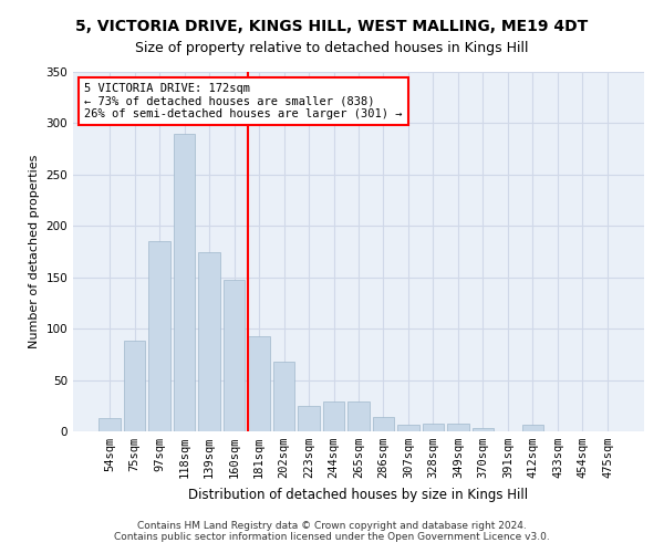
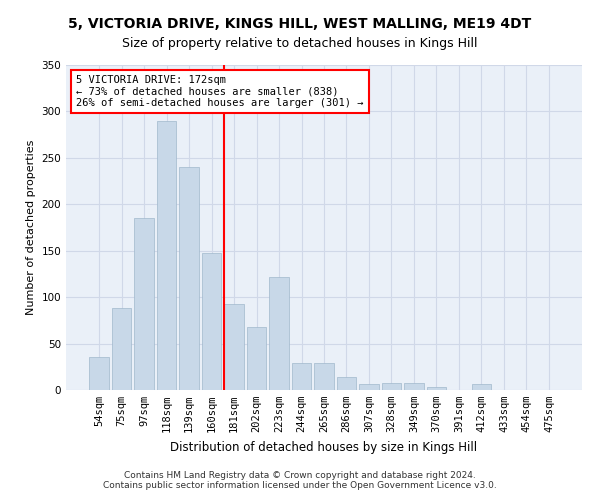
54sqm: 13 -> 36
139sqm: 175 -> 240
223sqm: 25 -> 122
